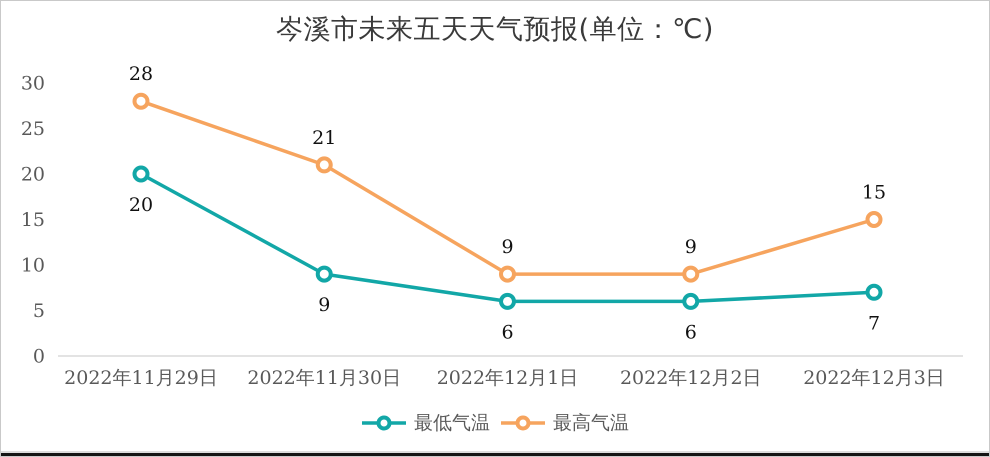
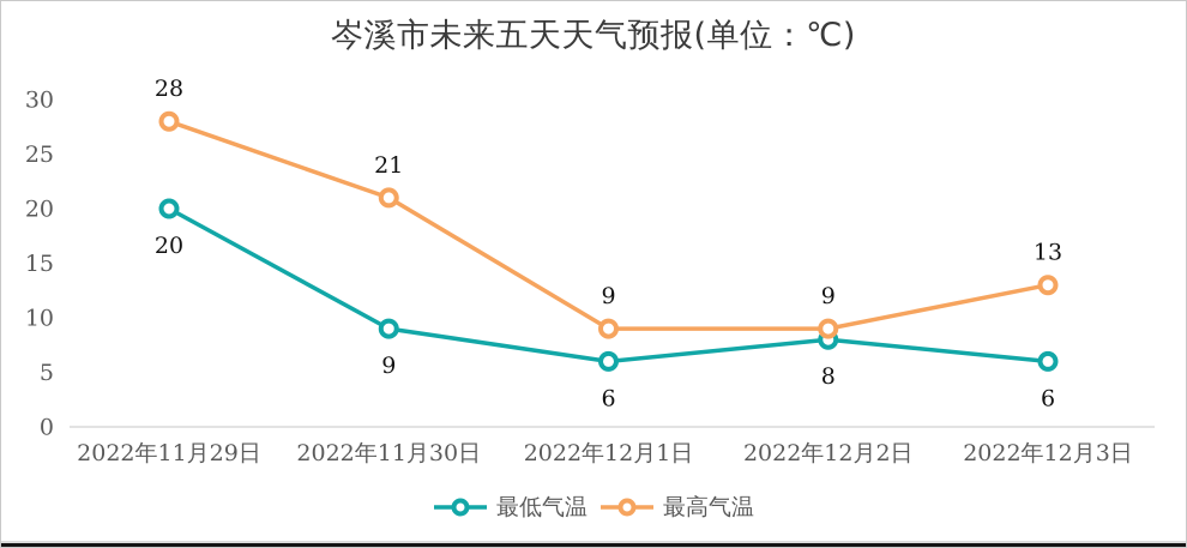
最低气温/2022年12月2日: 6 -> 8
最低气温/2022年12月3日: 7 -> 6
最高气温/2022年12月3日: 15 -> 13
